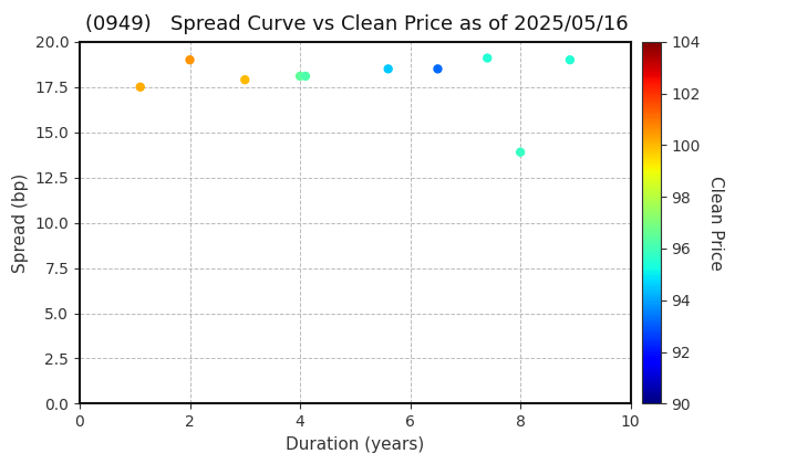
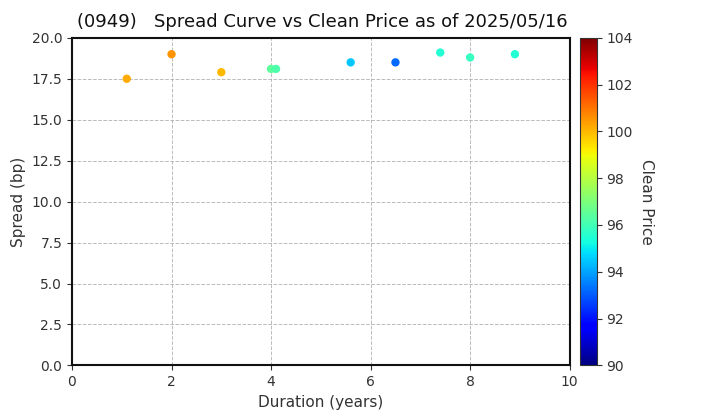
8: 13.9 -> 18.8
